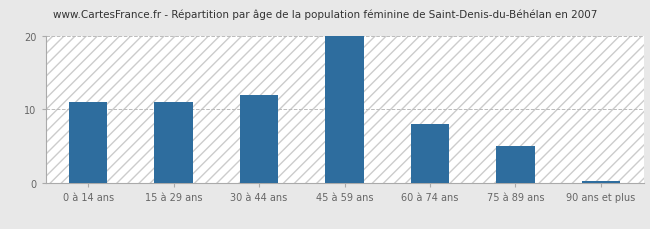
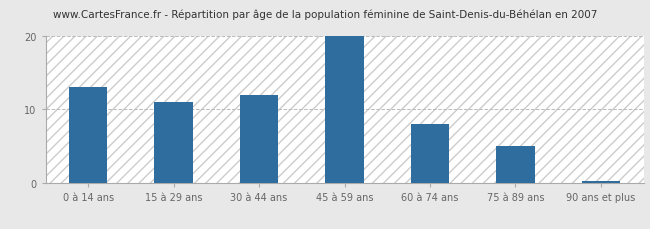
0 à 14 ans: 11.0 -> 13.0
